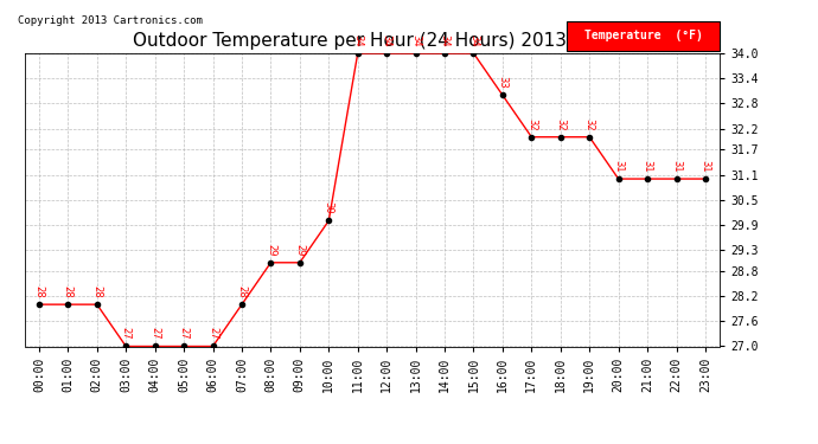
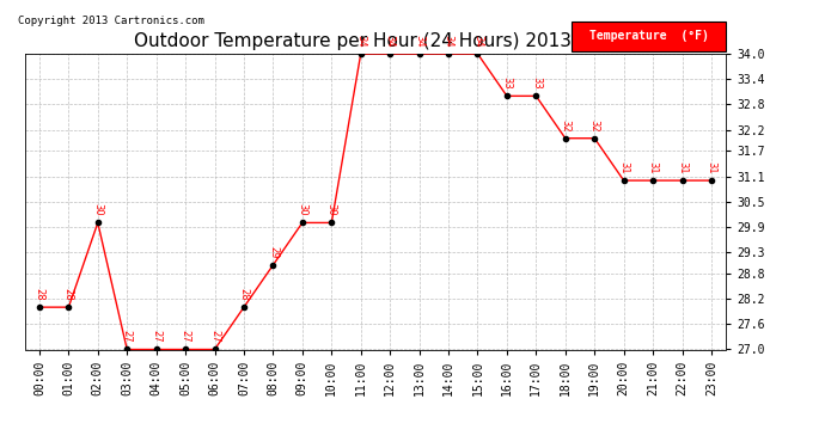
02:00: 28 -> 30
09:00: 29 -> 30
17:00: 32 -> 33
